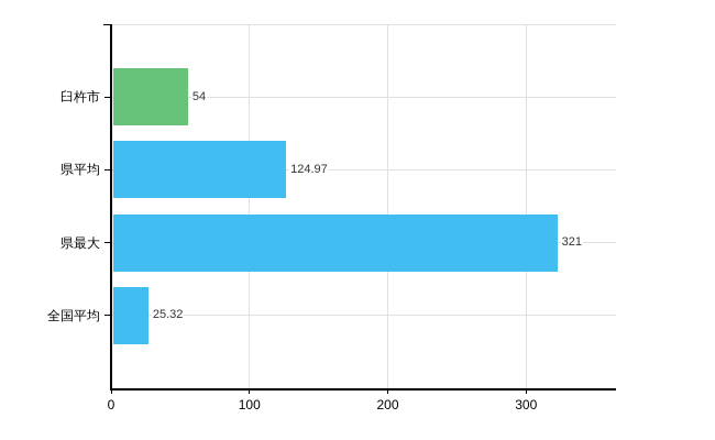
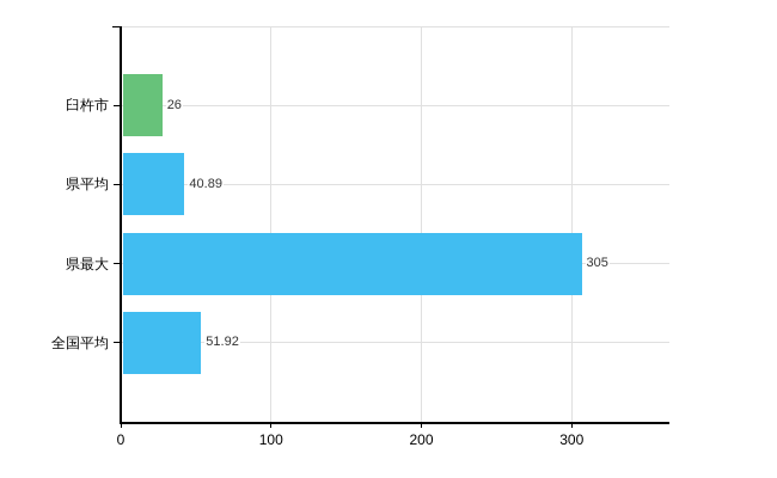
臼杵市: 54 -> 26
県平均: 124.97 -> 40.89
県最大: 321 -> 305
全国平均: 25.32 -> 51.92
